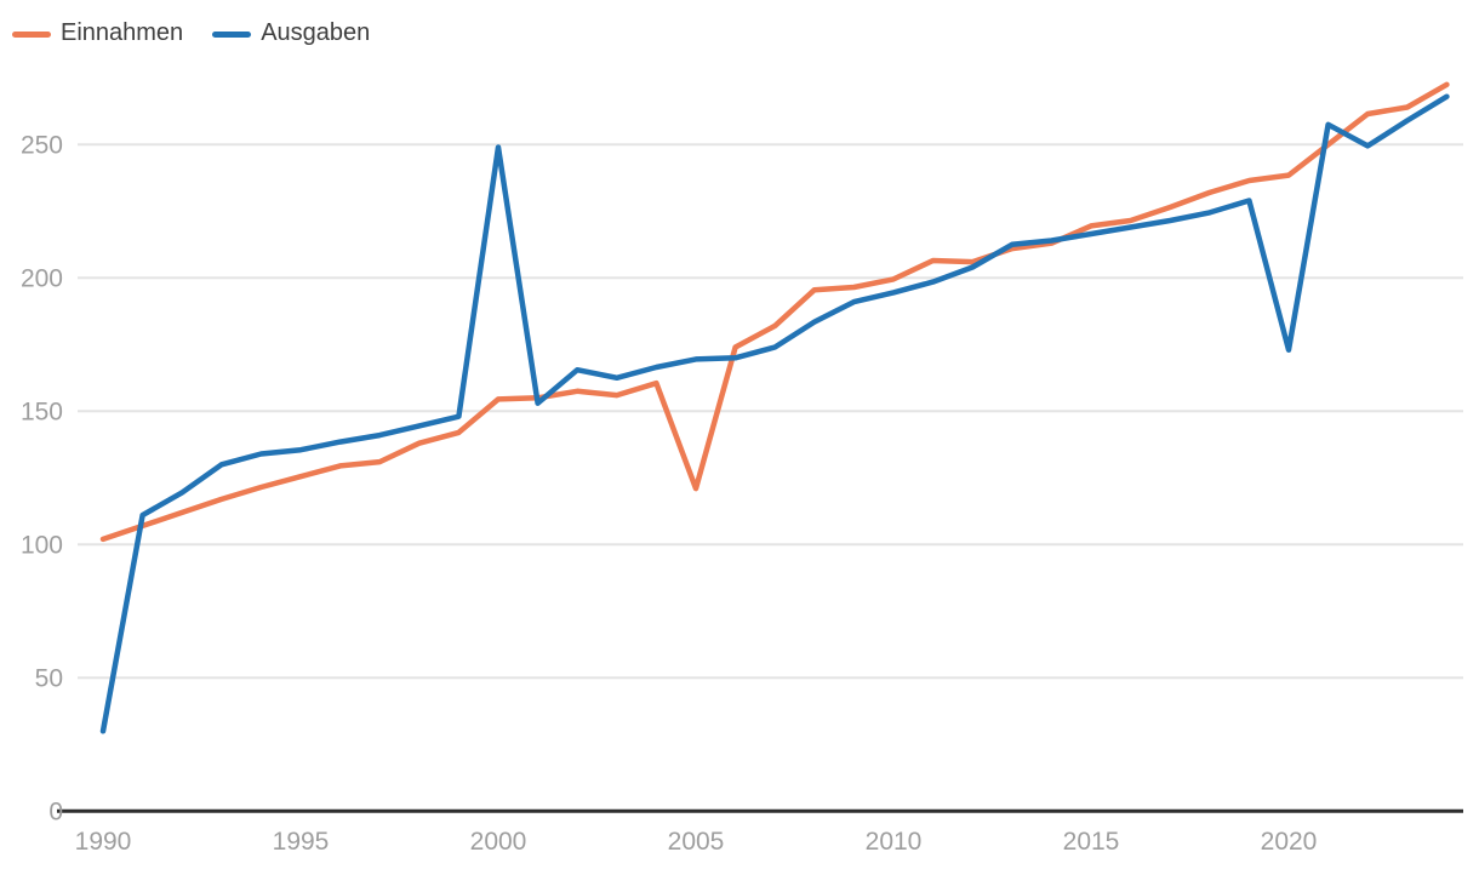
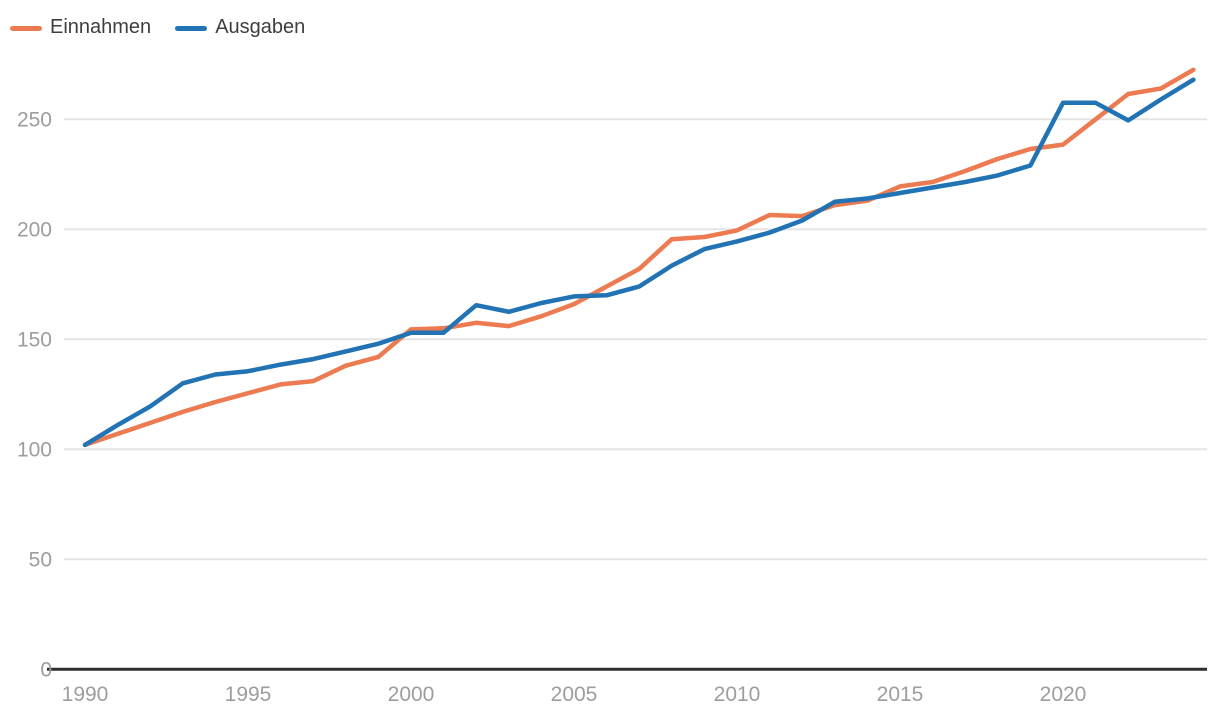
Ausgaben/1990: 30 -> 102
Ausgaben/2000: 249 -> 153
Einnahmen/2005: 121 -> 166
Ausgaben/2020: 173 -> 258
